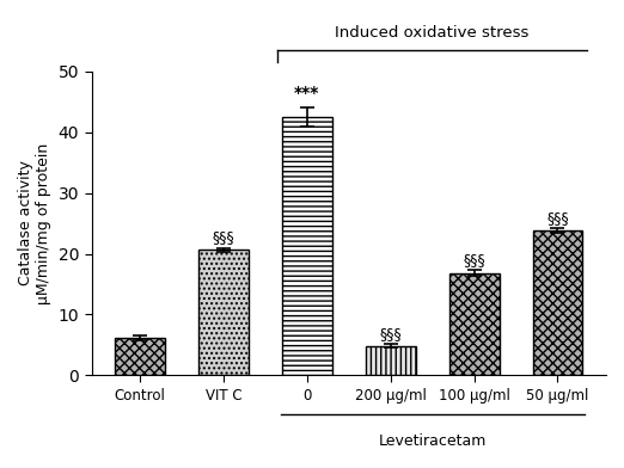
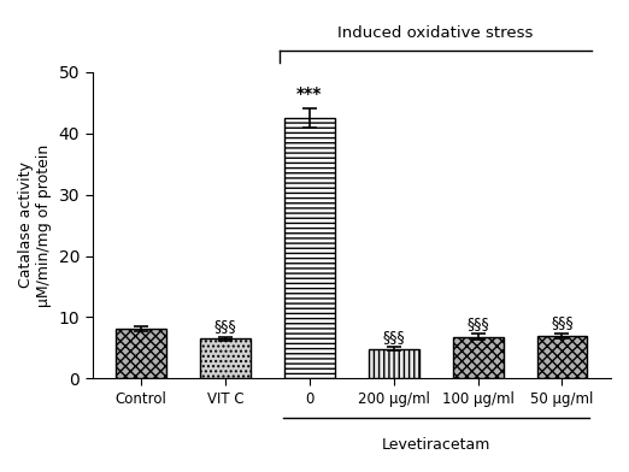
Control: 6.2 -> 8.2
VIT C: 20.6 -> 6.5
100 μg/ml: 16.8 -> 6.8
50 μg/ml: 23.8 -> 7.0
